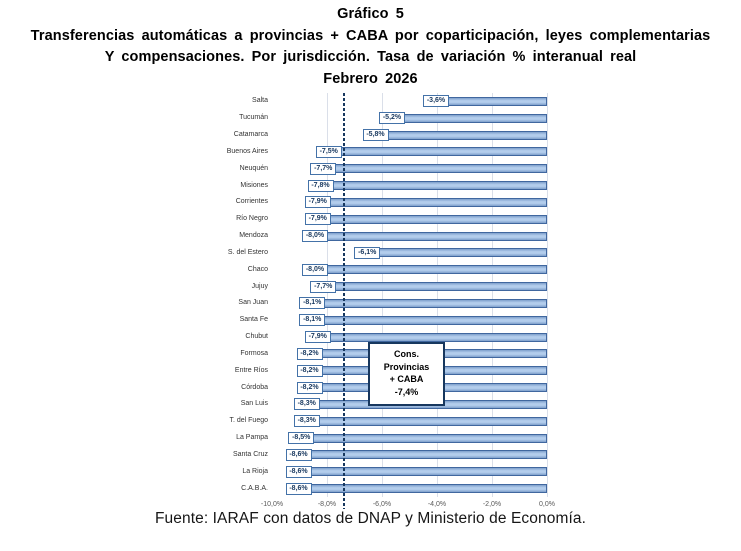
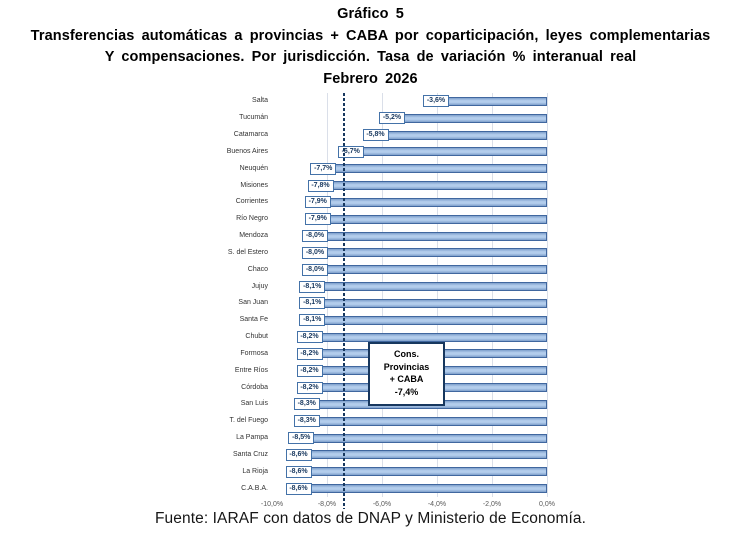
Buenos Aires: -7,5% -> -6,7%
S. del Estero: -6,1% -> -8,0%
Jujuy: -7,7% -> -8,1%
Chubut: -7,9% -> -8,2%
